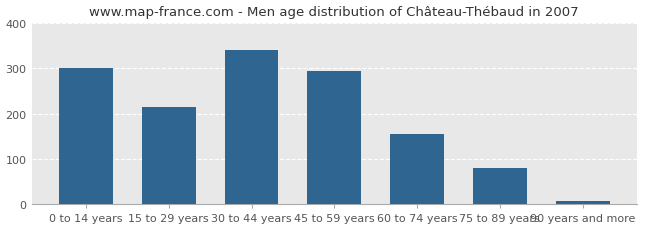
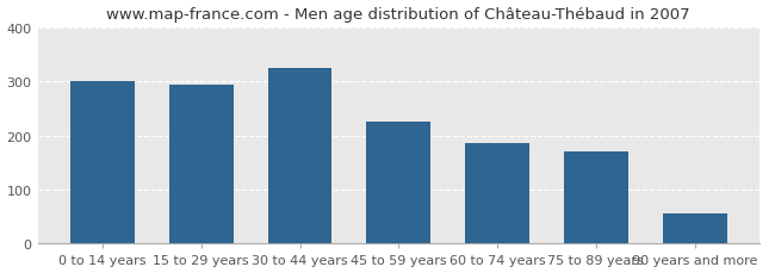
15 to 29 years: 215 -> 295
30 to 44 years: 340 -> 325
45 to 59 years: 293 -> 225
60 to 74 years: 155 -> 185
75 to 89 years: 80 -> 170
90 years and more: 8 -> 55
